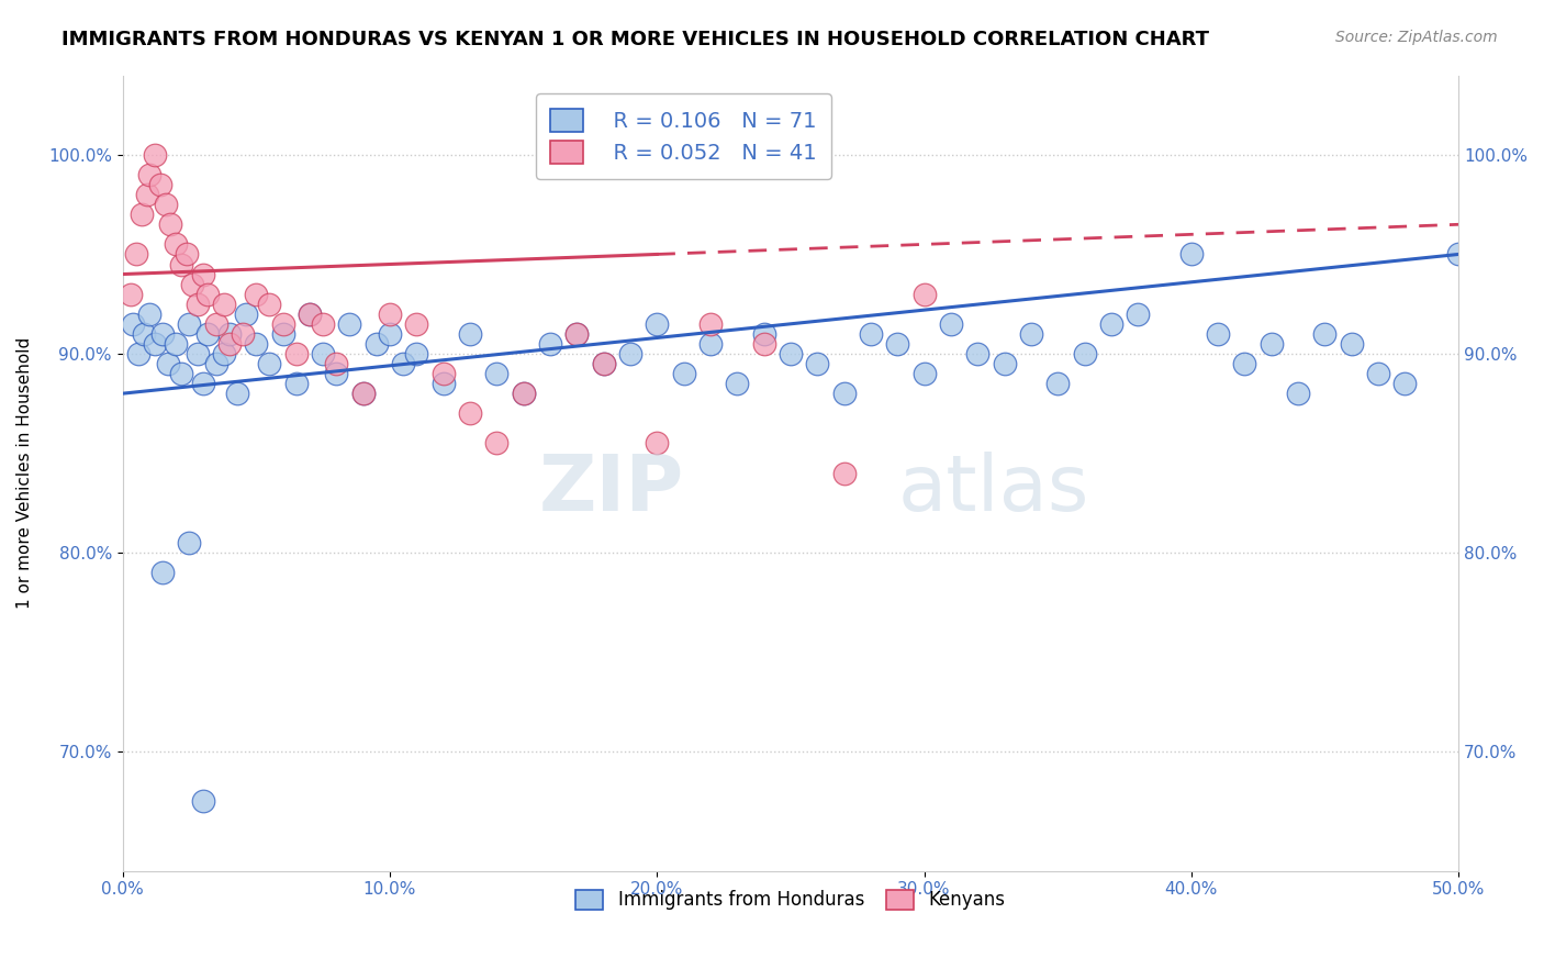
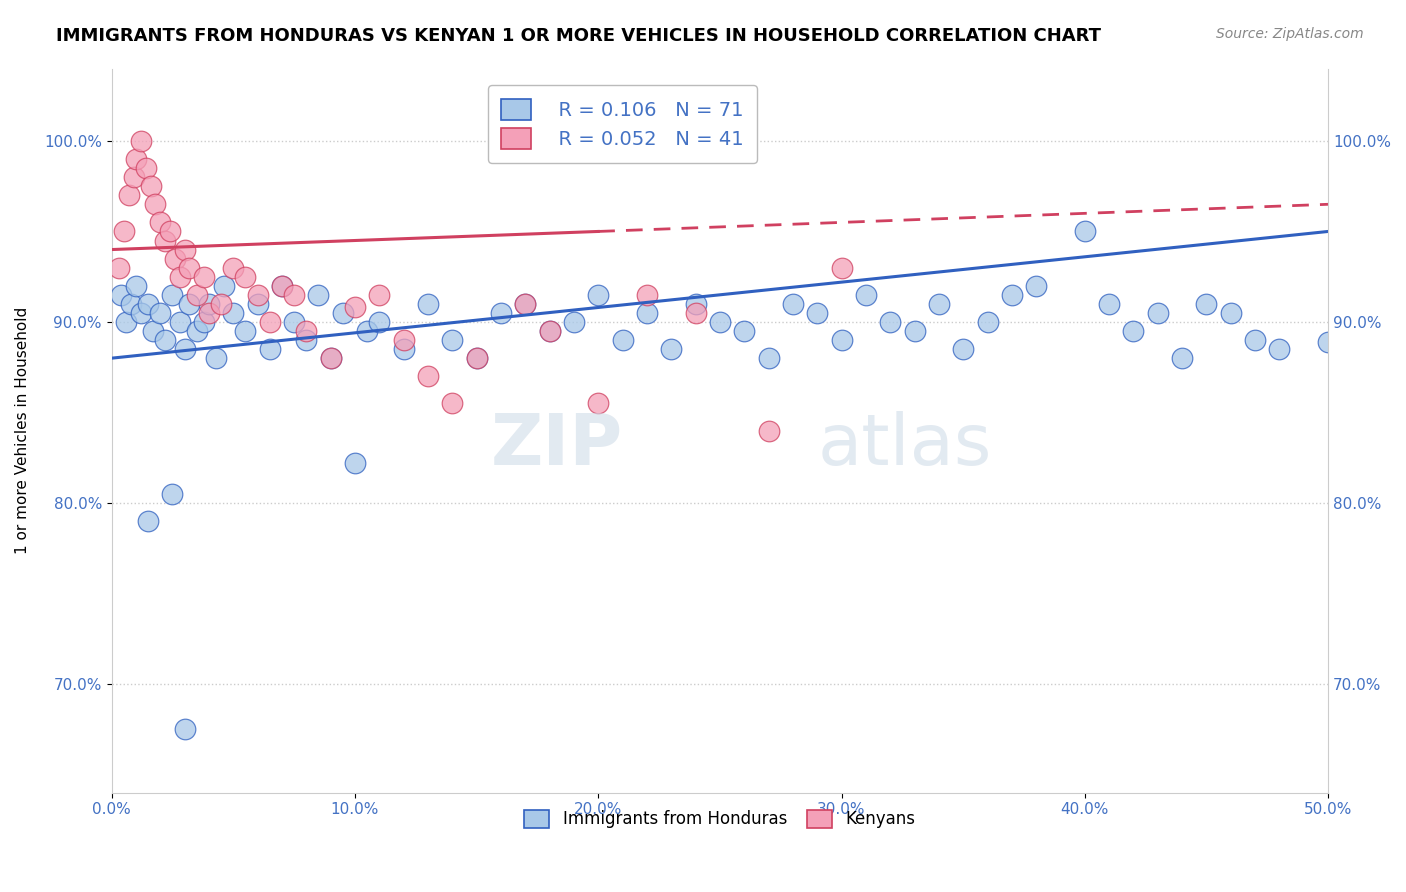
Immigrants from Honduras/10.0%: 91.0% -> 82.2%
Kenyans/10.0%: 92.0% -> 90.8%
Immigrants from Honduras/50.0%: 95.0% -> 88.9%
